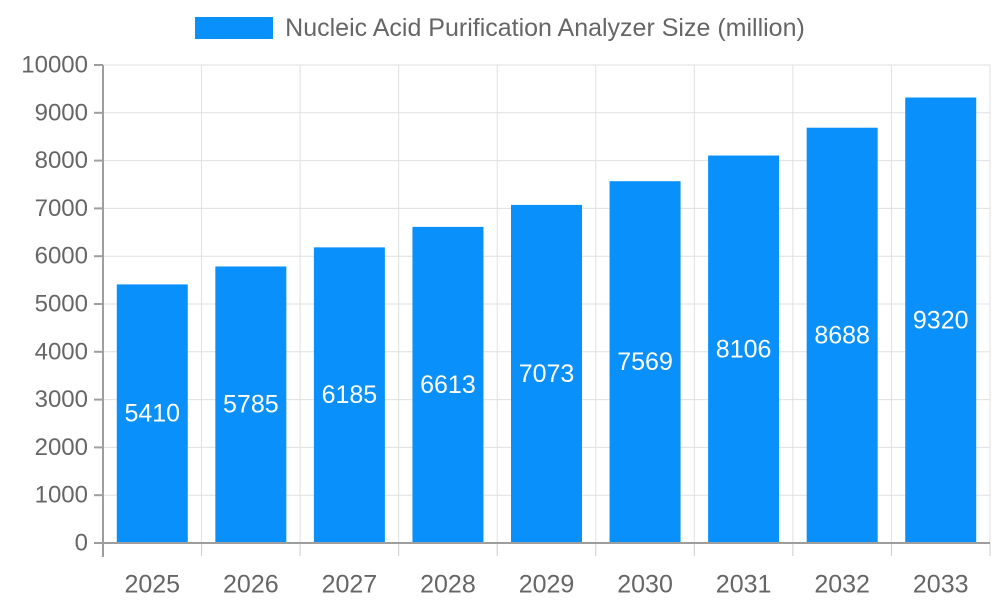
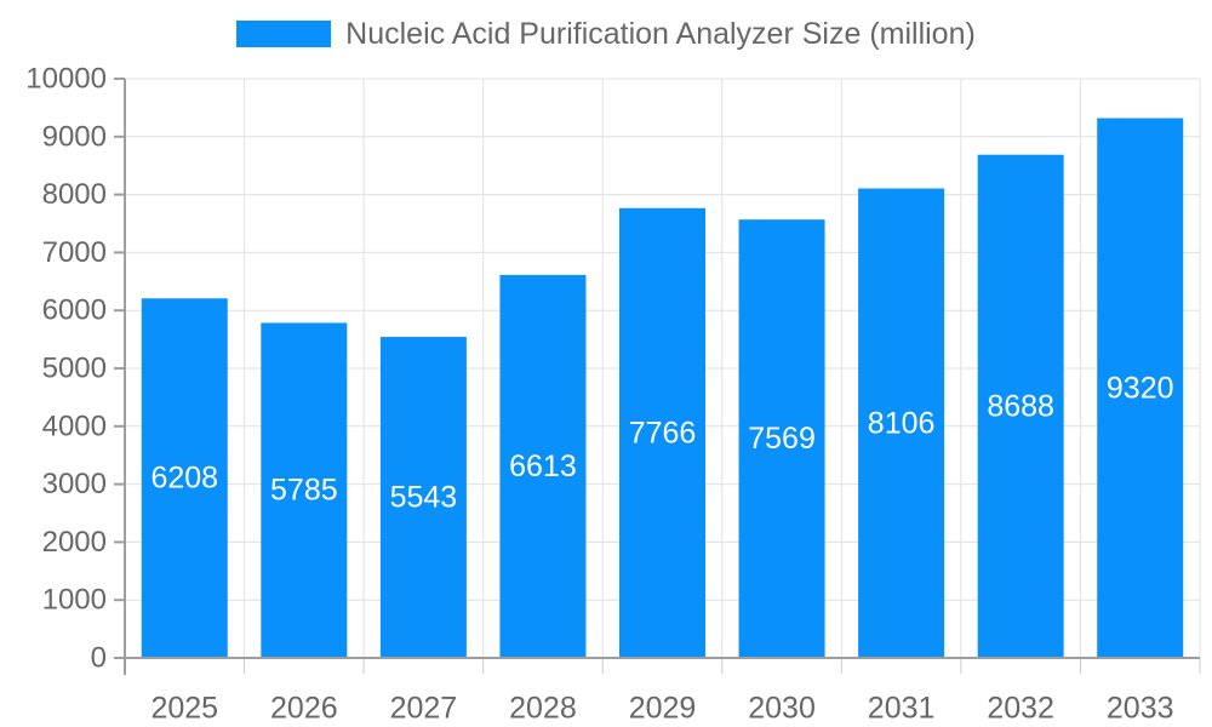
2025: 5410 -> 6208
2027: 6185 -> 5543
2029: 7073 -> 7766
